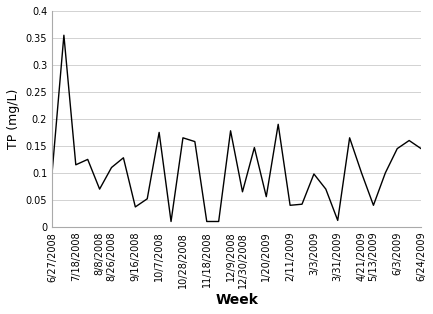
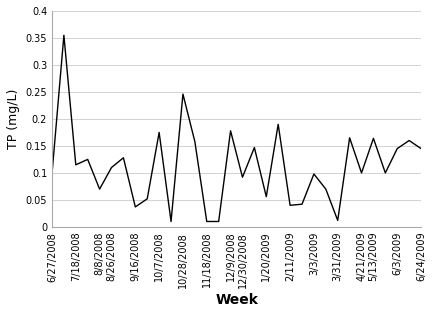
10/28/2008: 0.165 -> 0.246
12/30/2008: 0.065 -> 0.092
5/13/2009: 0.040 -> 0.164
